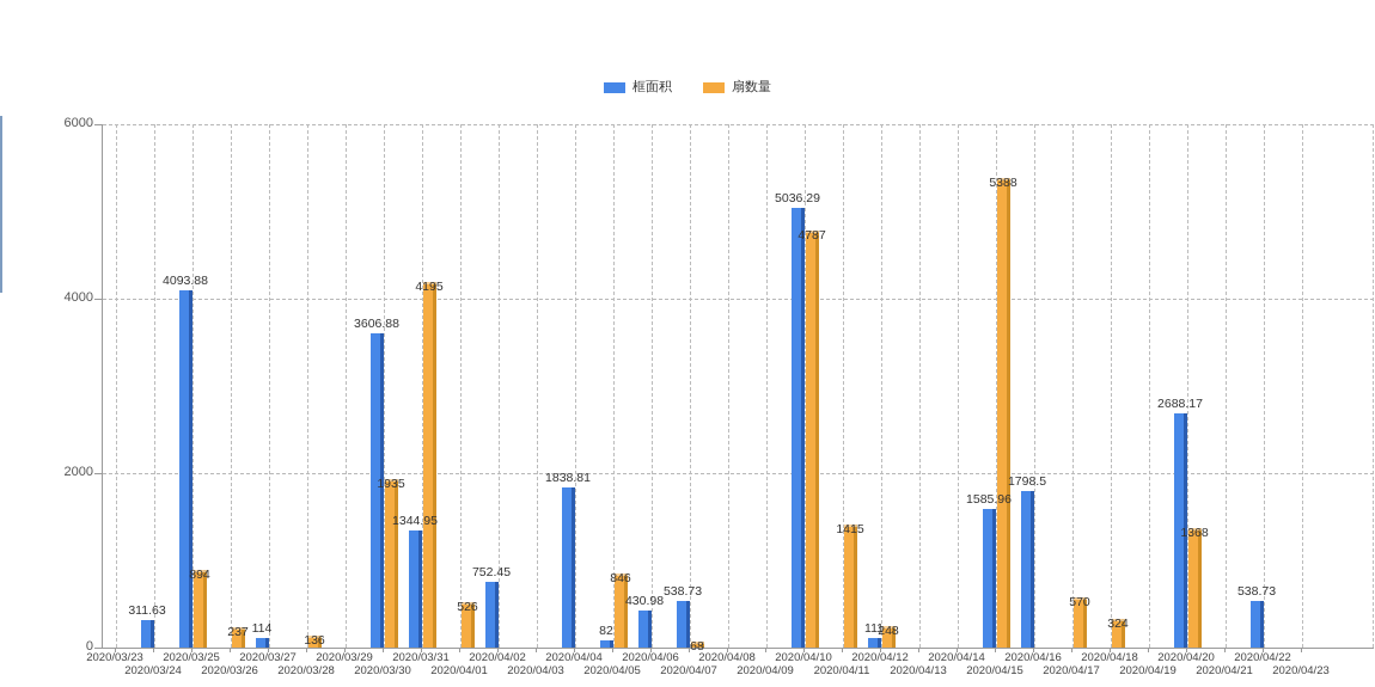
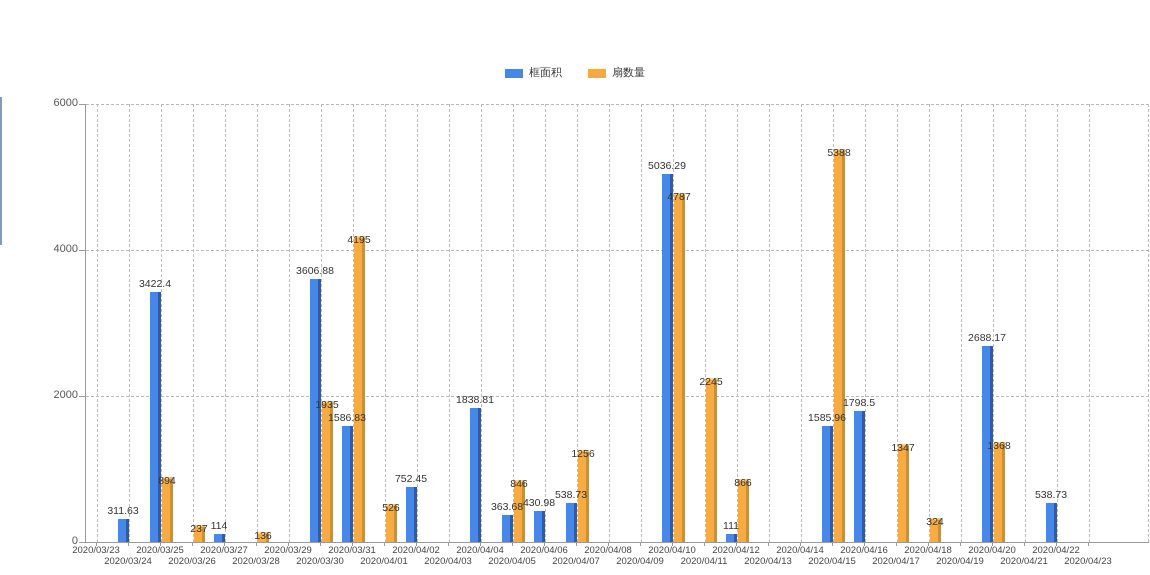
框面积/2020/03/25: 4093.88 -> 3422.4
框面积/2020/03/31: 1344.95 -> 1586.83
框面积/2020/04/05: 82 -> 363.68
扇数量/2020/04/07: 68 -> 1256
扇数量/2020/04/11: 1415 -> 2245
扇数量/2020/04/12: 248 -> 866
扇数量/2020/04/17: 570 -> 1347
